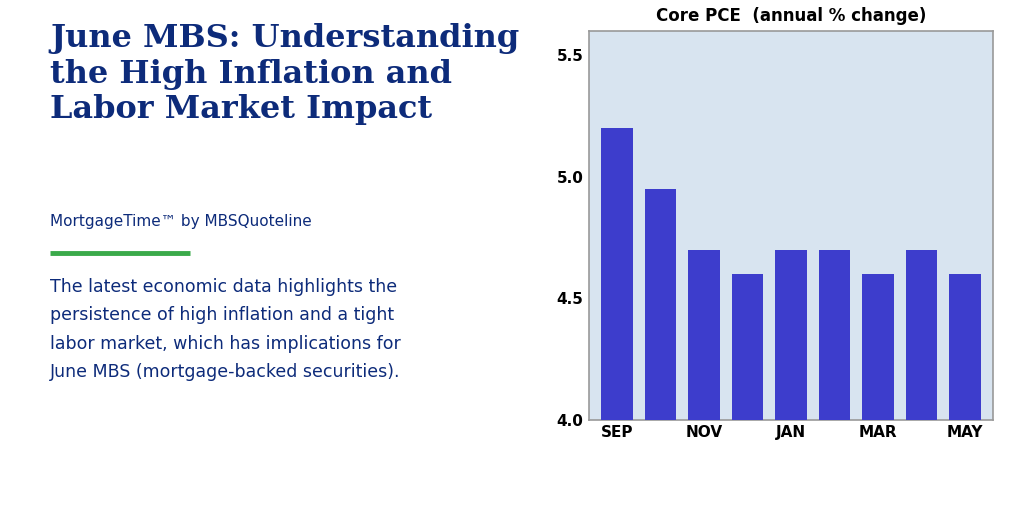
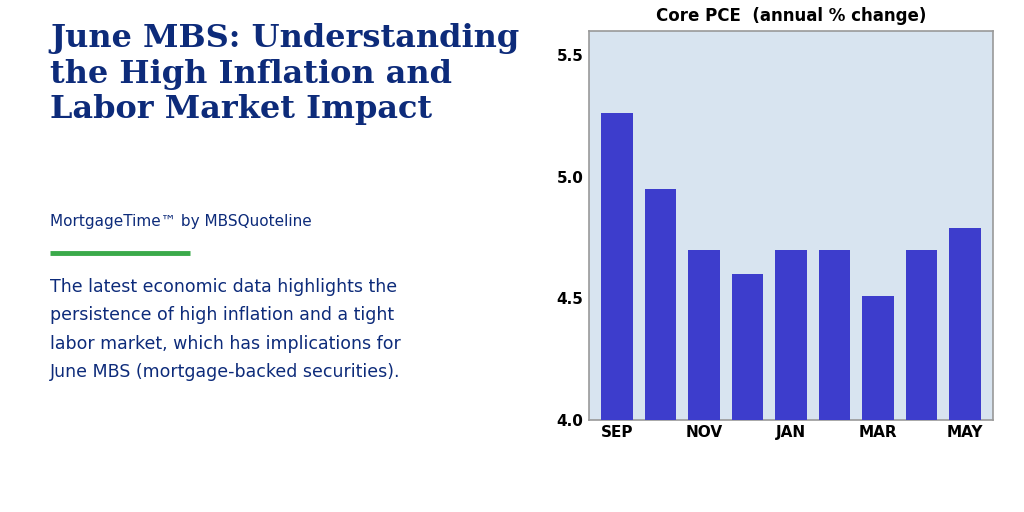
SEP: 5.20 -> 5.26
MAR: 4.60 -> 4.51
MAY: 4.60 -> 4.79
